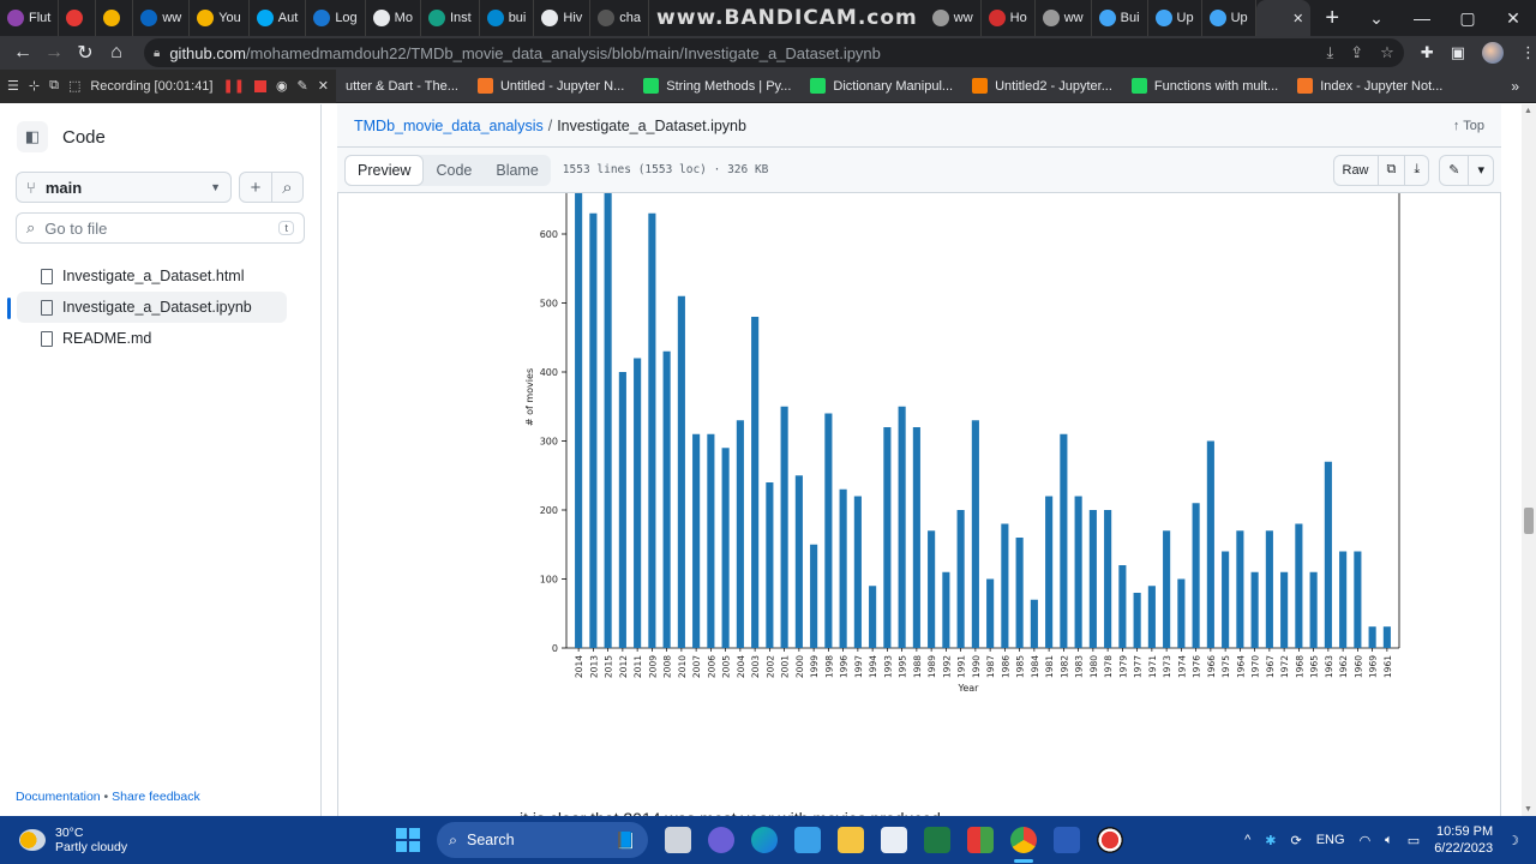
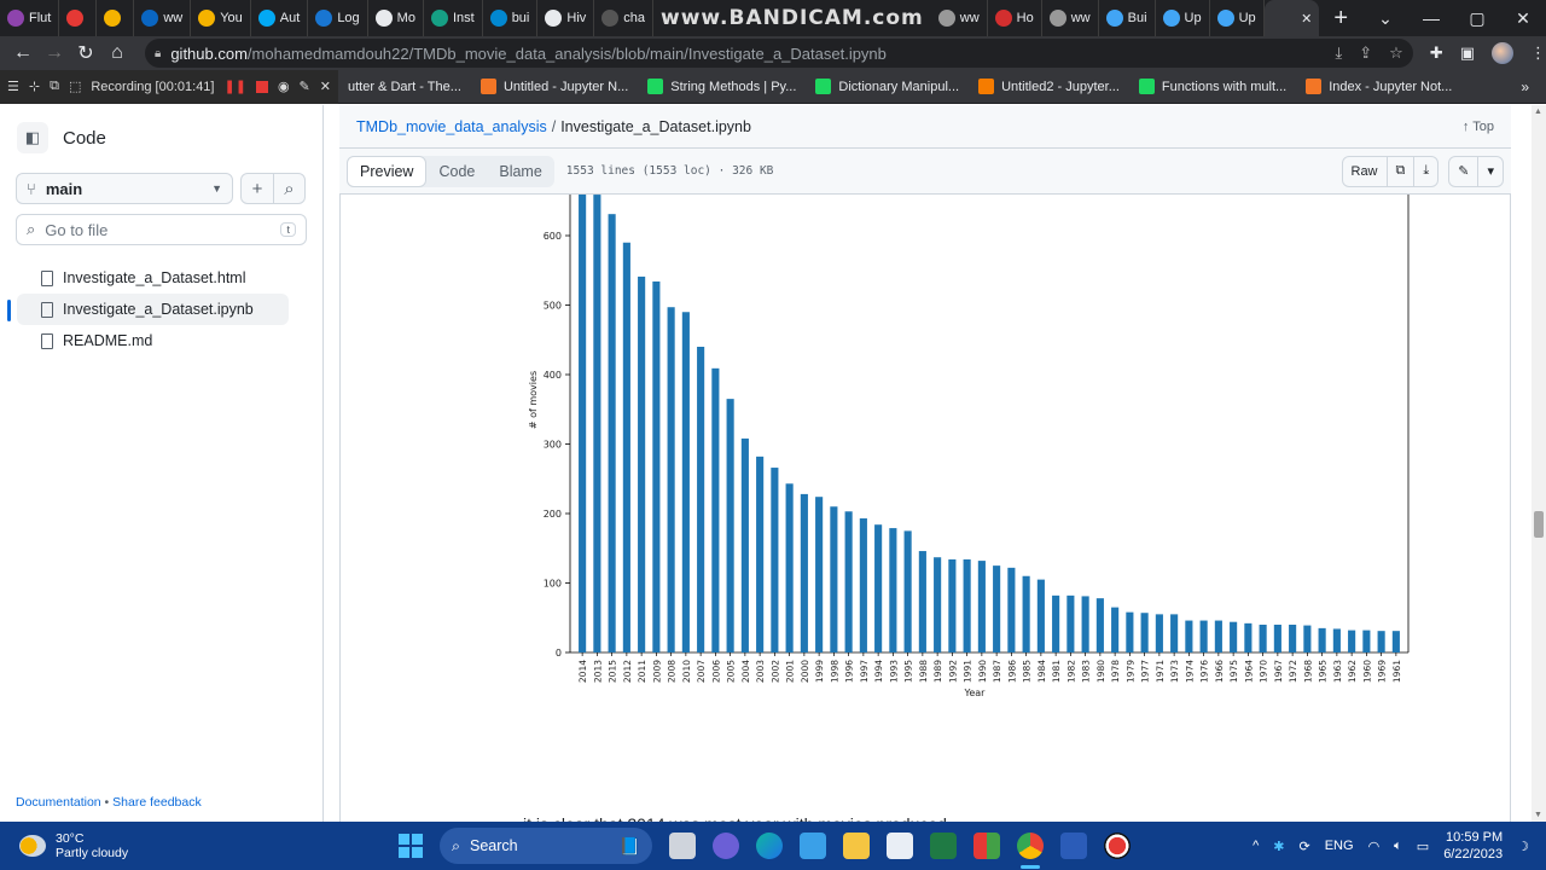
2013: 630 -> 660
2015: 660 -> 630
2012: 400 -> 590
2011: 420 -> 540
2009: 630 -> 530
2008: 430 -> 500
2010: 510 -> 490
2007: 310 -> 440
2006: 310 -> 410
2005: 290 -> 360
2004: 330 -> 310
2003: 480 -> 280
2002: 240 -> 270
2001: 350 -> 240
2000: 250 -> 230
1999: 150 -> 220
1998: 340 -> 210
1996: 230 -> 200
1997: 220 -> 190
1994: 90 -> 180
1993: 320 -> 180
1995: 350 -> 180
1988: 320 -> 150
1989: 170 -> 140
1992: 110 -> 130
1991: 200 -> 130
1990: 330 -> 130
1987: 100 -> 120
1986: 180 -> 120
1985: 160 -> 110
1984: 70 -> 100
1981: 220 -> 80
1982: 310 -> 80
1983: 220 -> 80
1980: 200 -> 80
1978: 200 -> 60
1979: 120 -> 60
1977: 80 -> 60
1971: 90 -> 60
1973: 170 -> 60
1974: 100 -> 50
1976: 210 -> 50
1966: 300 -> 50
1975: 140 -> 40
1964: 170 -> 40
1970: 110 -> 40
1967: 170 -> 40
1972: 110 -> 40
1968: 180 -> 40
1965: 110 -> 40
1963: 270 -> 30
1962: 140 -> 30
1960: 140 -> 30
